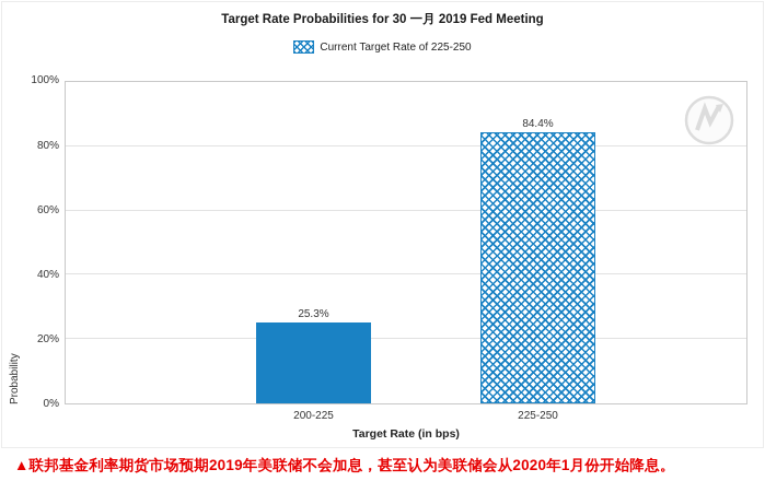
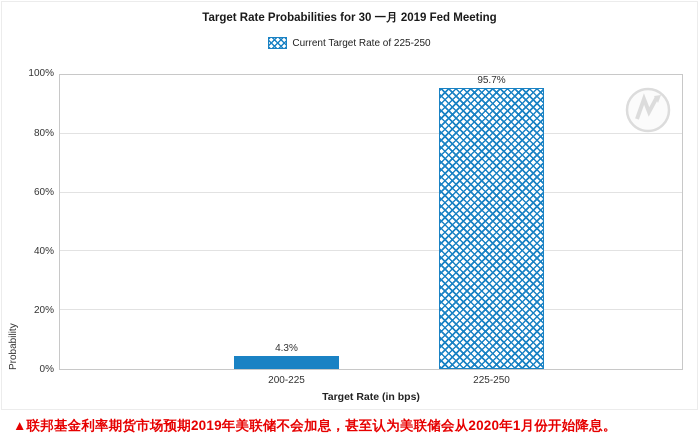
200-225: 25.3% -> 4.3%
225-250: 84.4% -> 95.7%
